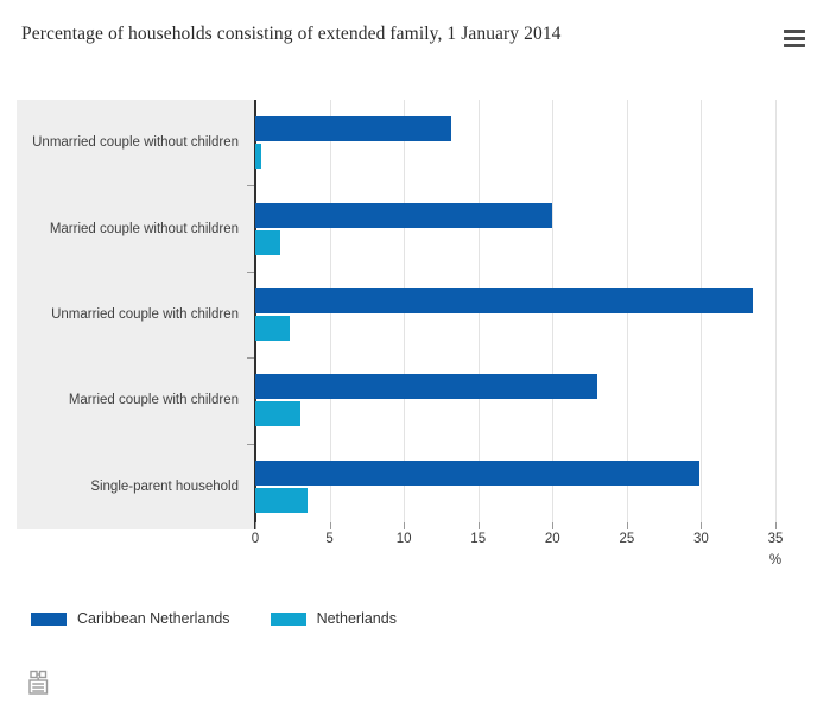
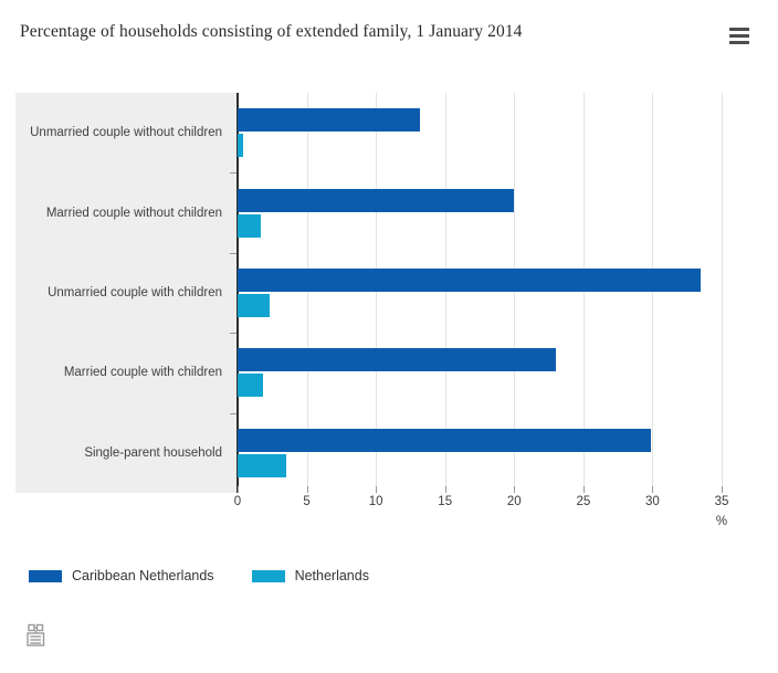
Netherlands/Married couple with children: 3.0 -> 1.8
